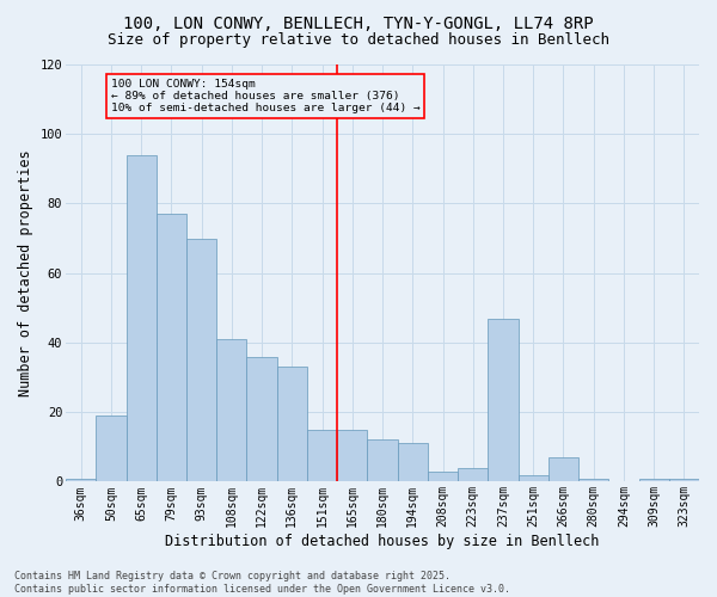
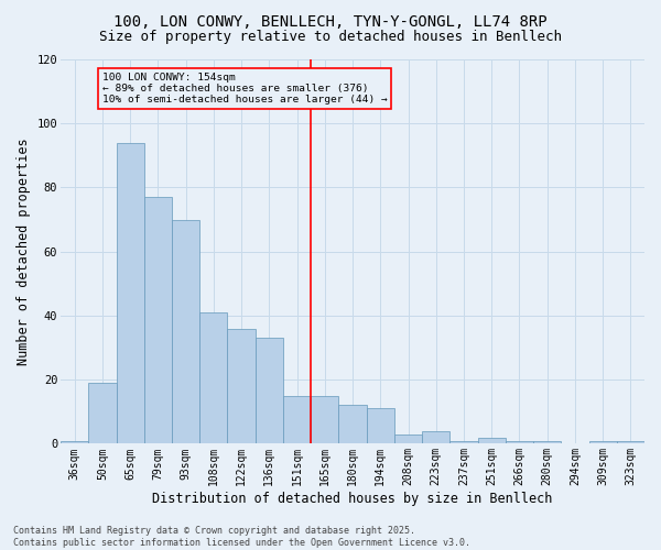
237sqm: 47 -> 1
266sqm: 7 -> 1
